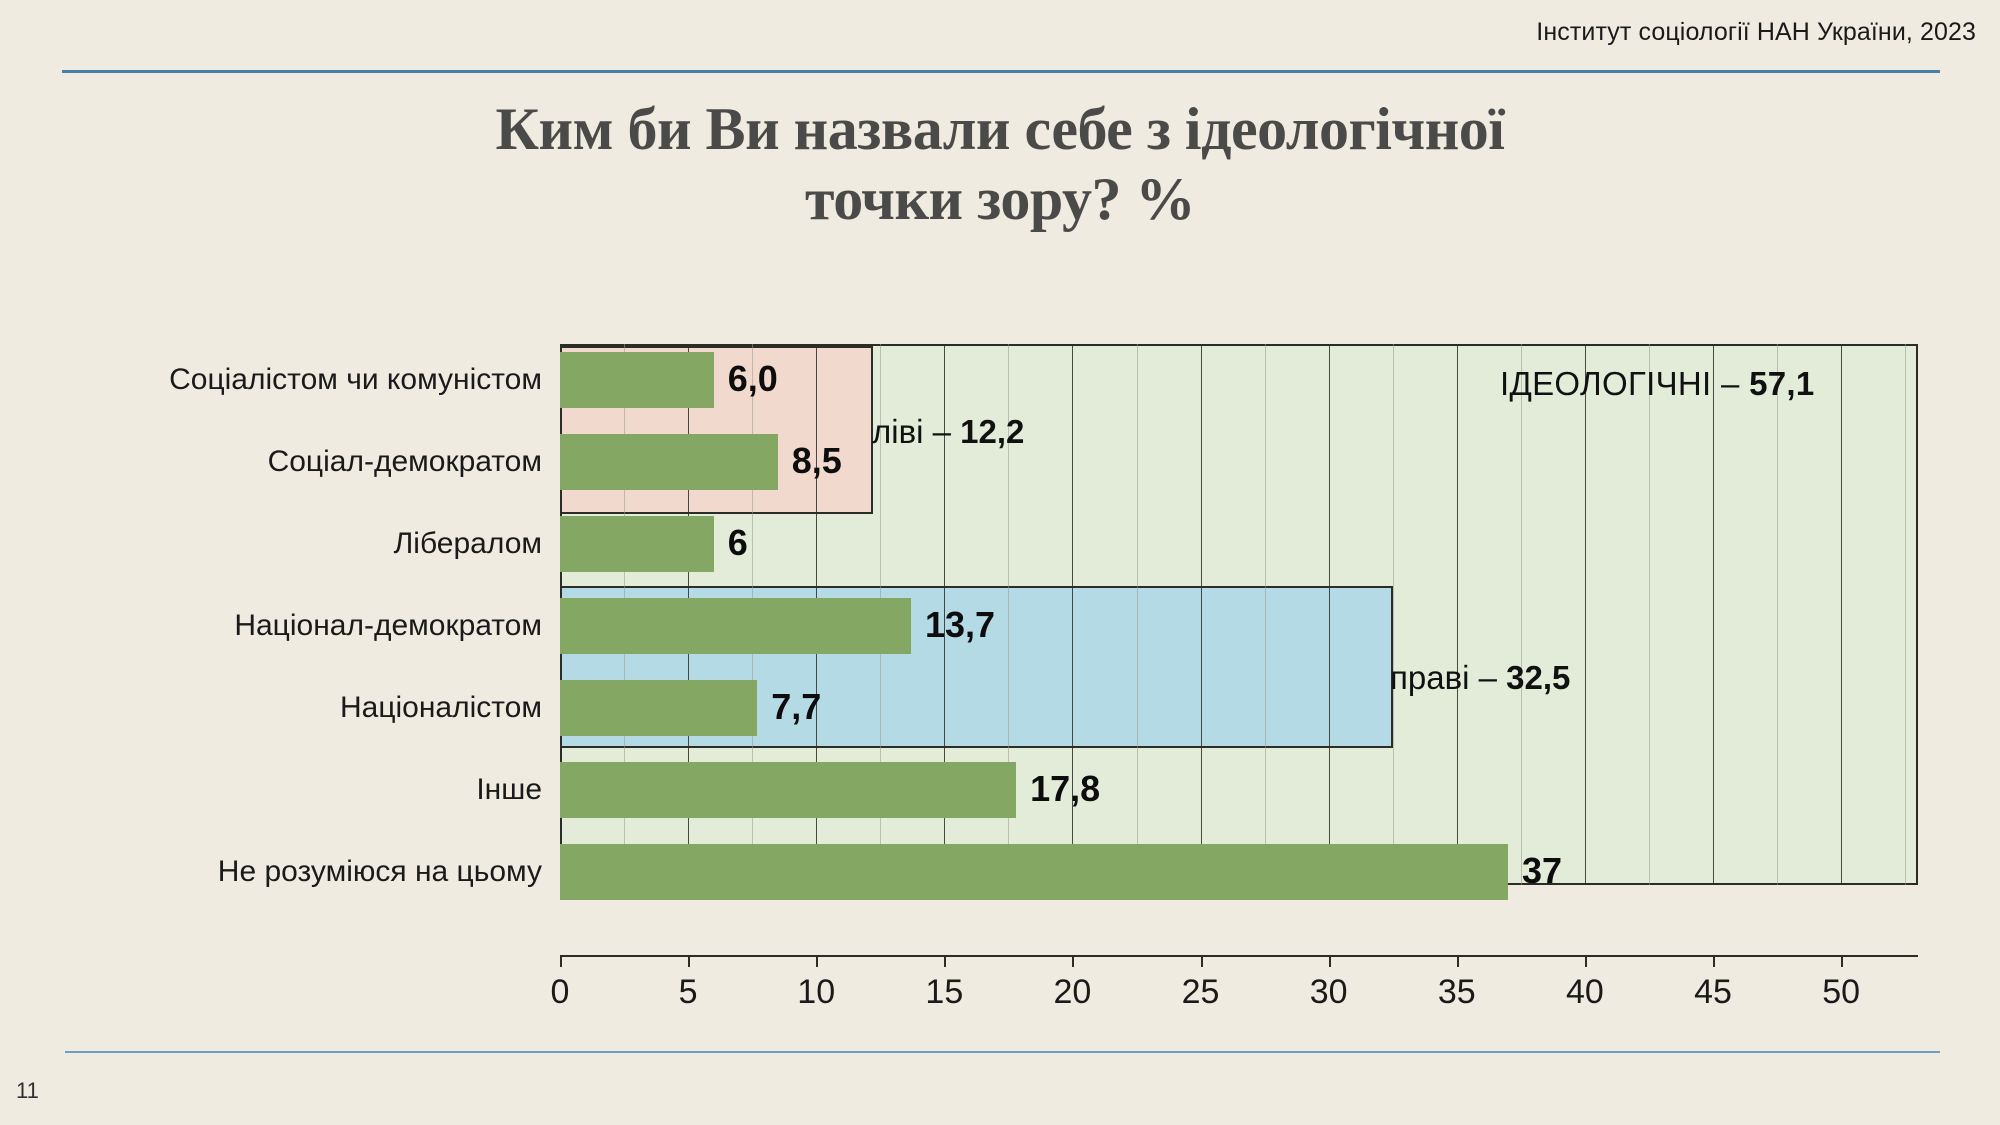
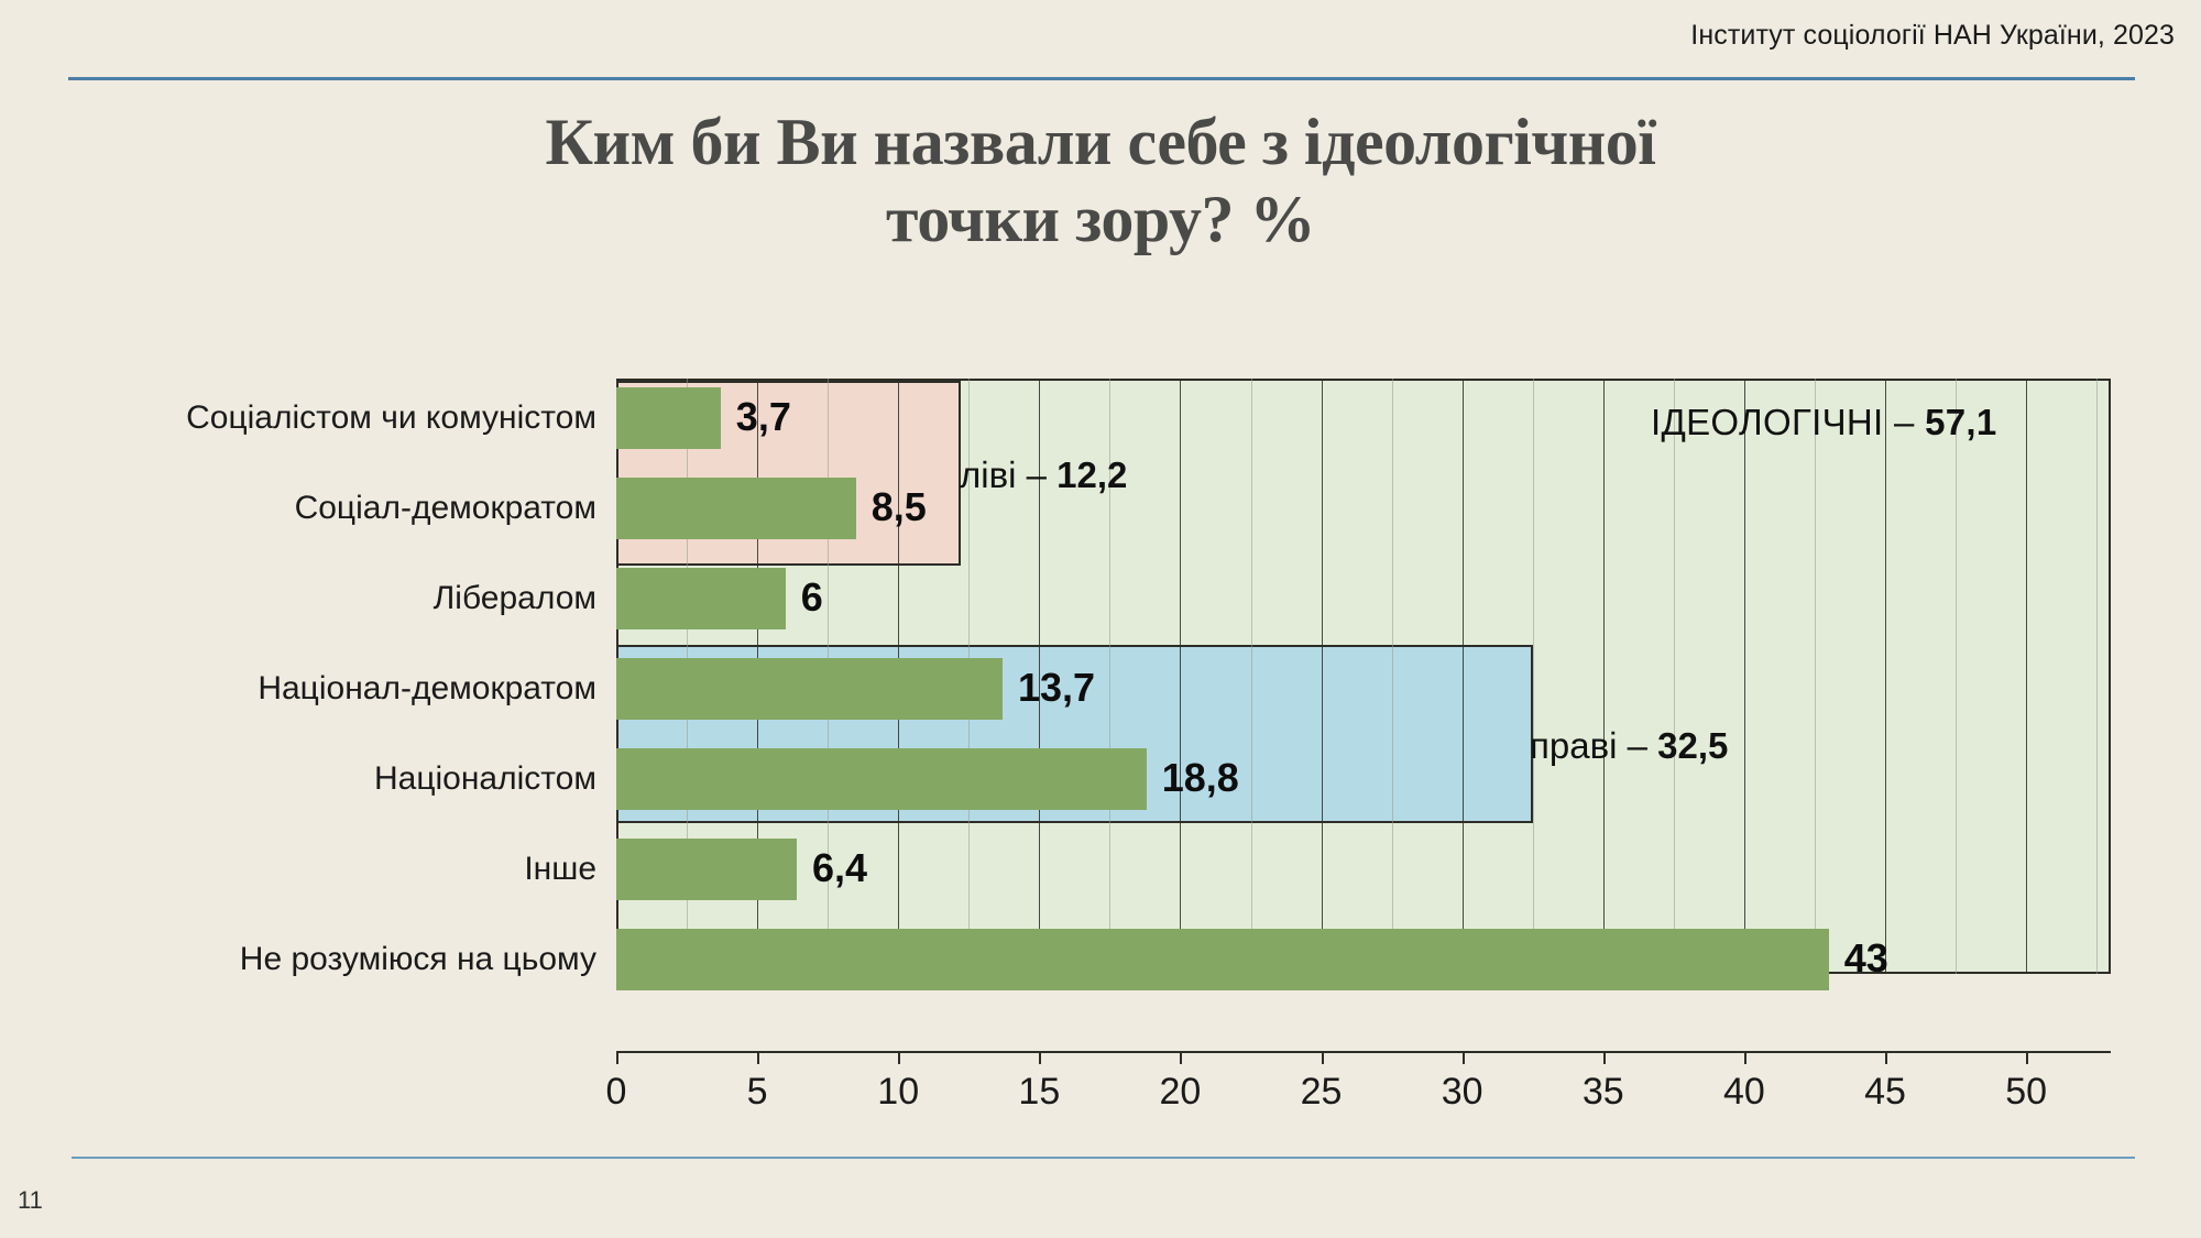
Соціалістом чи комуністом: 6,0 -> 3,7
Націоналістом: 7,7 -> 18,8
Інше: 17,8 -> 6,4
Не розуміюся на цьому: 37 -> 43
